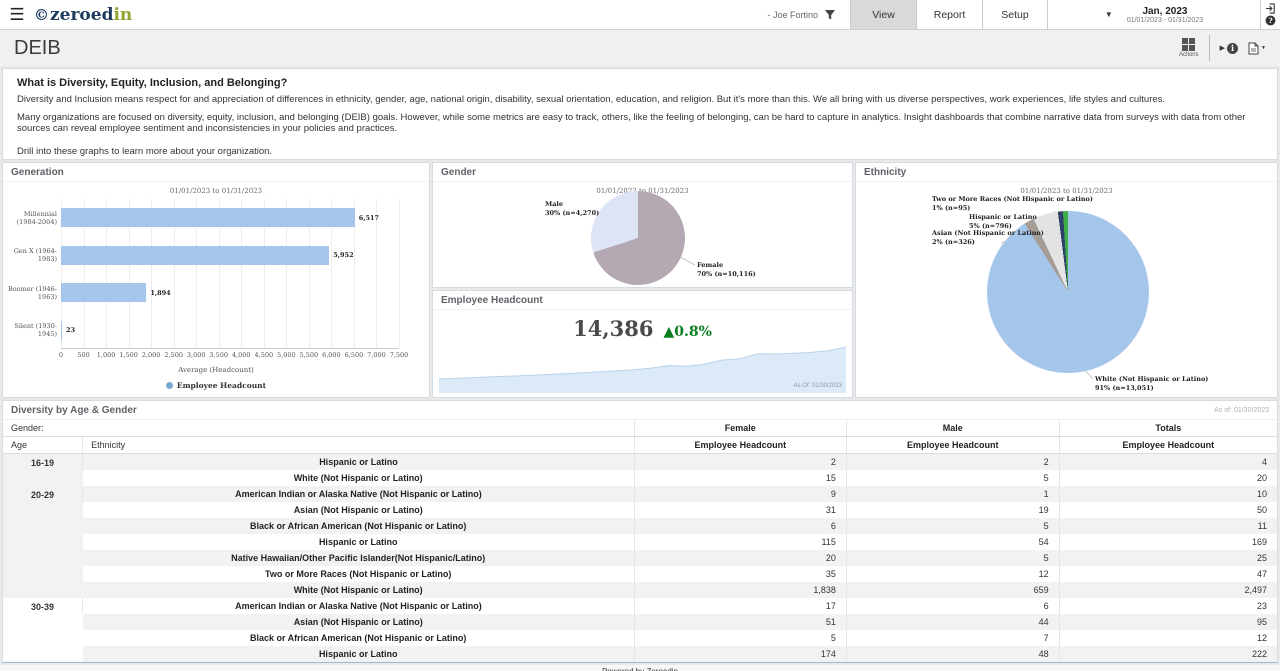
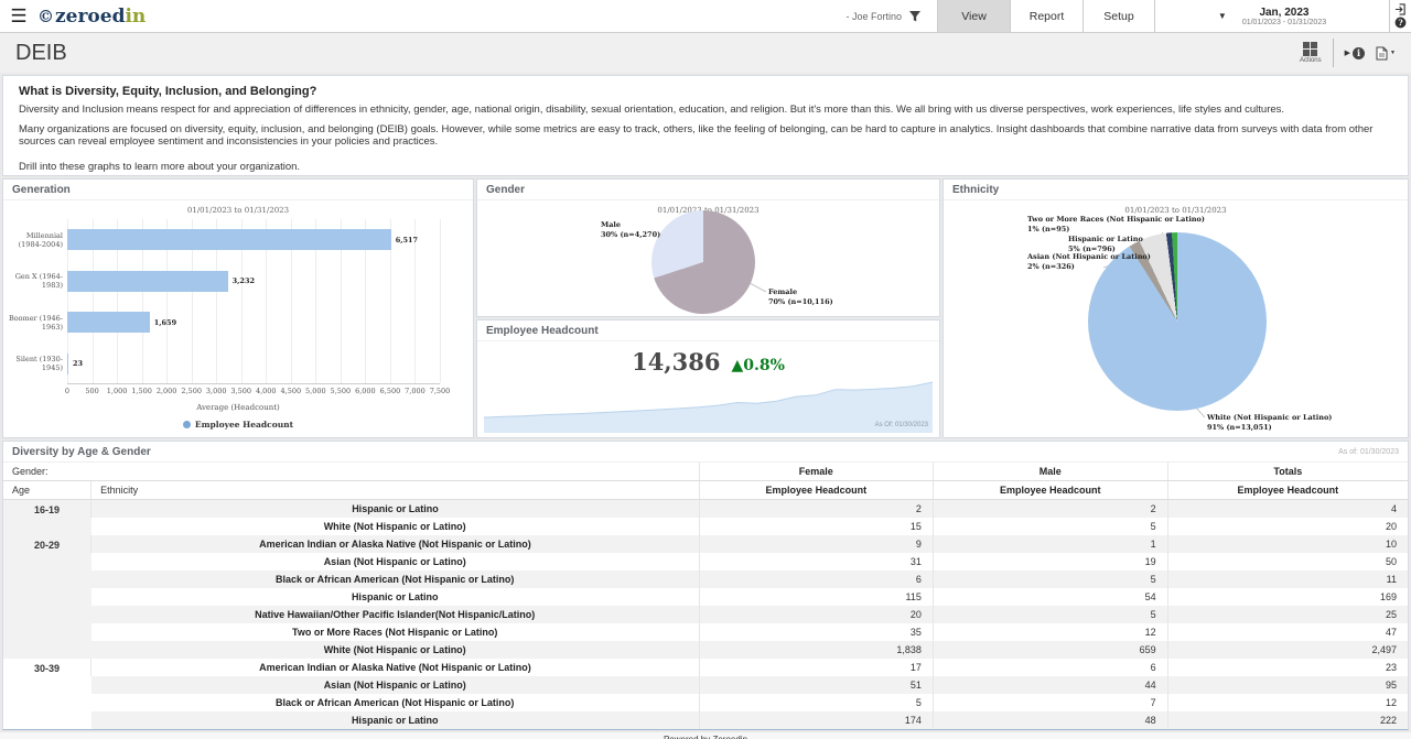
Generation/Gen X (1964-1983): 5,952 -> 3,232
Generation/Boomer (1946-1963): 1,894 -> 1,659
